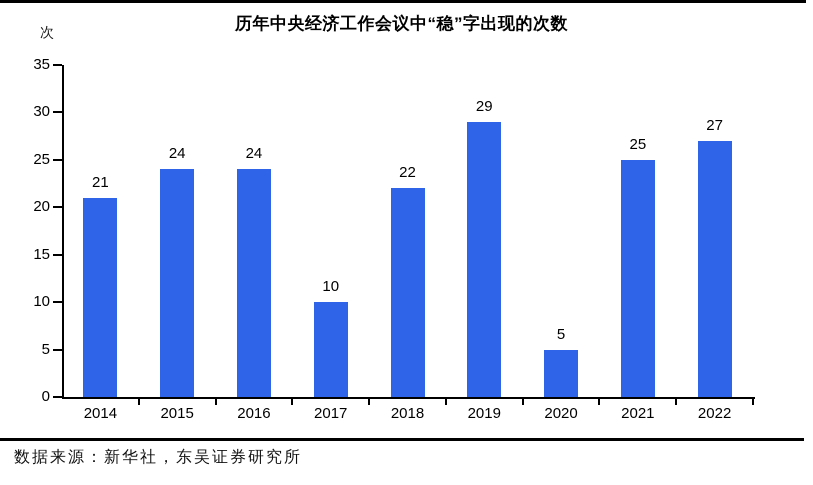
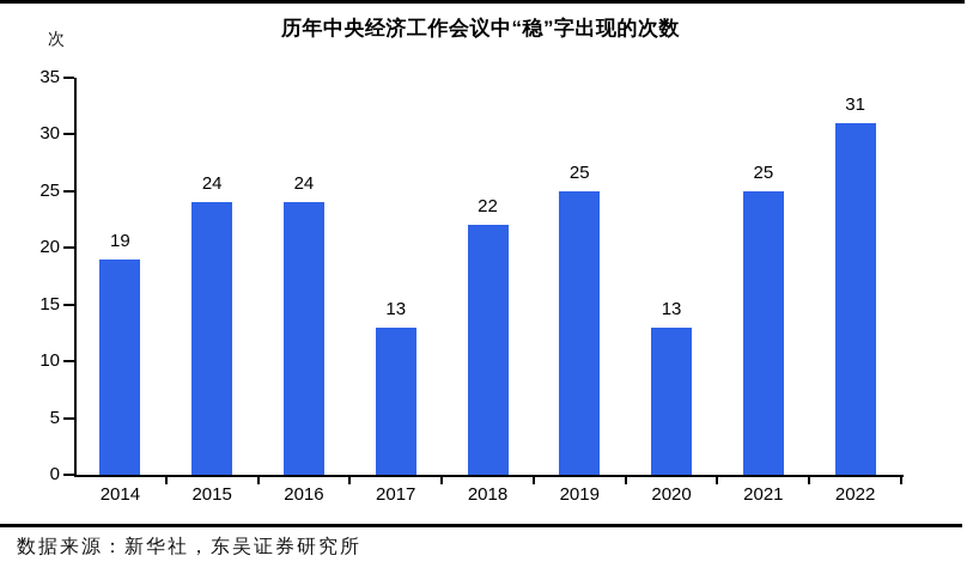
2014: 21 -> 19
2017: 10 -> 13
2019: 29 -> 25
2020: 5 -> 13
2022: 27 -> 31
